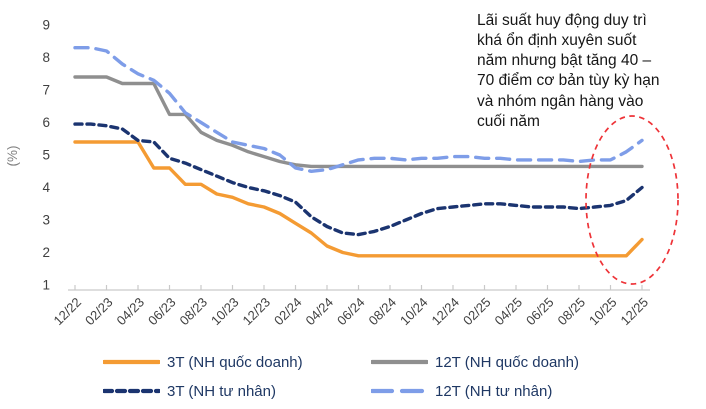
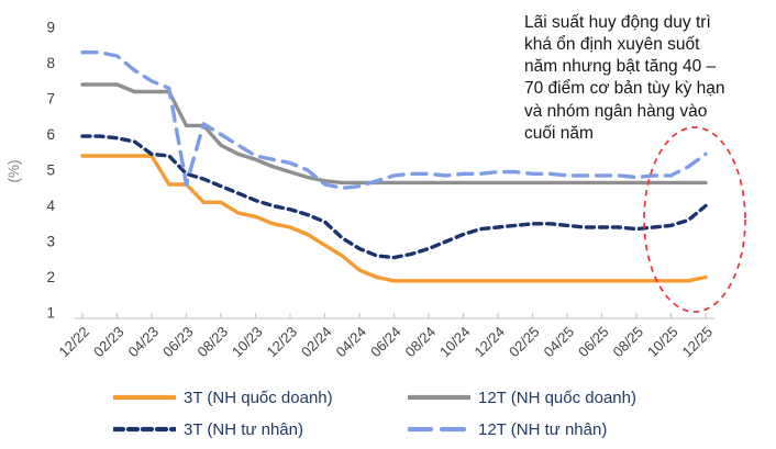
12T (NH tư nhân)/06/23: 6.9 -> 4.6
3T (NH quốc doanh)/12/25: 2.4 -> 2.0
